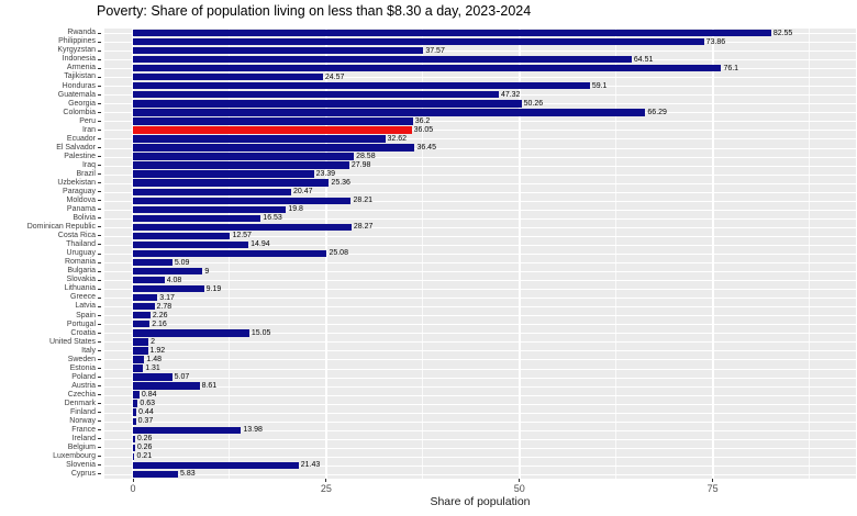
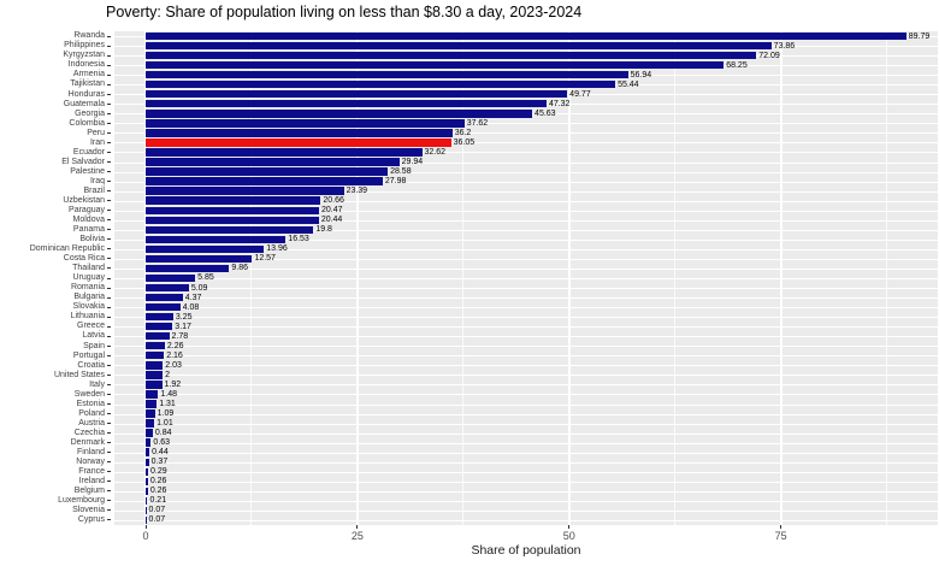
Rwanda: 82.55 -> 89.79
Kyrgyzstan: 37.57 -> 72.09
Indonesia: 64.51 -> 68.25
Armenia: 76.1 -> 56.94
Tajikistan: 24.57 -> 55.44
Honduras: 59.1 -> 49.77
Georgia: 50.26 -> 45.63
Colombia: 66.29 -> 37.62
El Salvador: 36.45 -> 29.94
Uzbekistan: 25.36 -> 20.66
Moldova: 28.21 -> 20.44
Dominican Republic: 28.27 -> 13.96
Thailand: 14.94 -> 9.86
Uruguay: 25.08 -> 5.85
Bulgaria: 9 -> 4.37
Lithuania: 9.19 -> 3.25
Croatia: 15.05 -> 2.03
Poland: 5.07 -> 1.09
Austria: 8.61 -> 1.01
France: 13.98 -> 0.29
Slovenia: 21.43 -> 0.07
Cyprus: 5.83 -> 0.07
